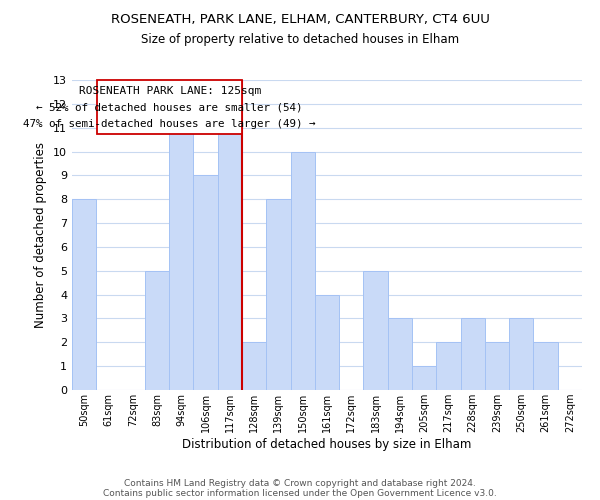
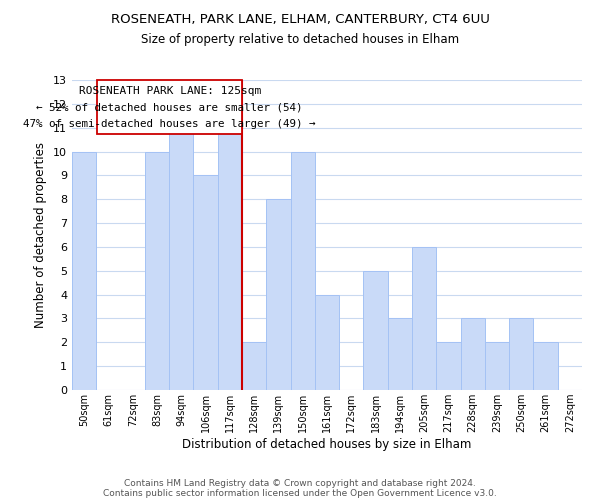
50sqm: 8 -> 10
83sqm: 5 -> 10
205sqm: 1 -> 6
